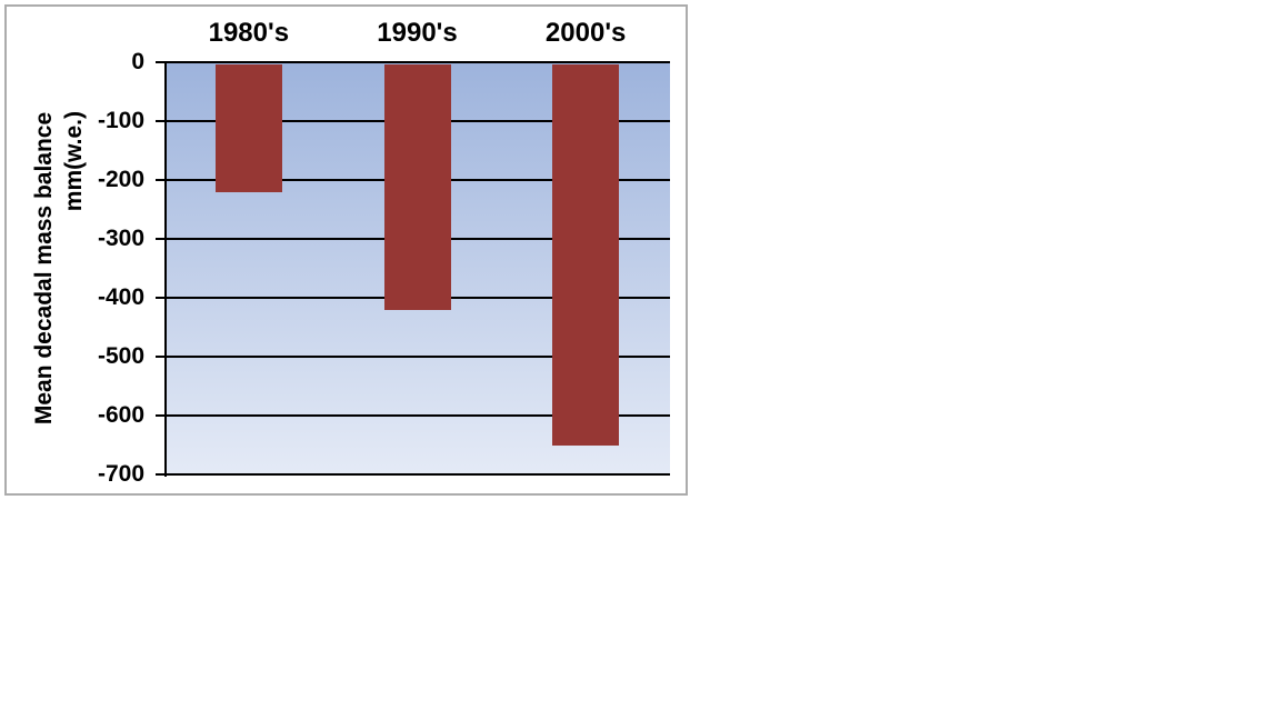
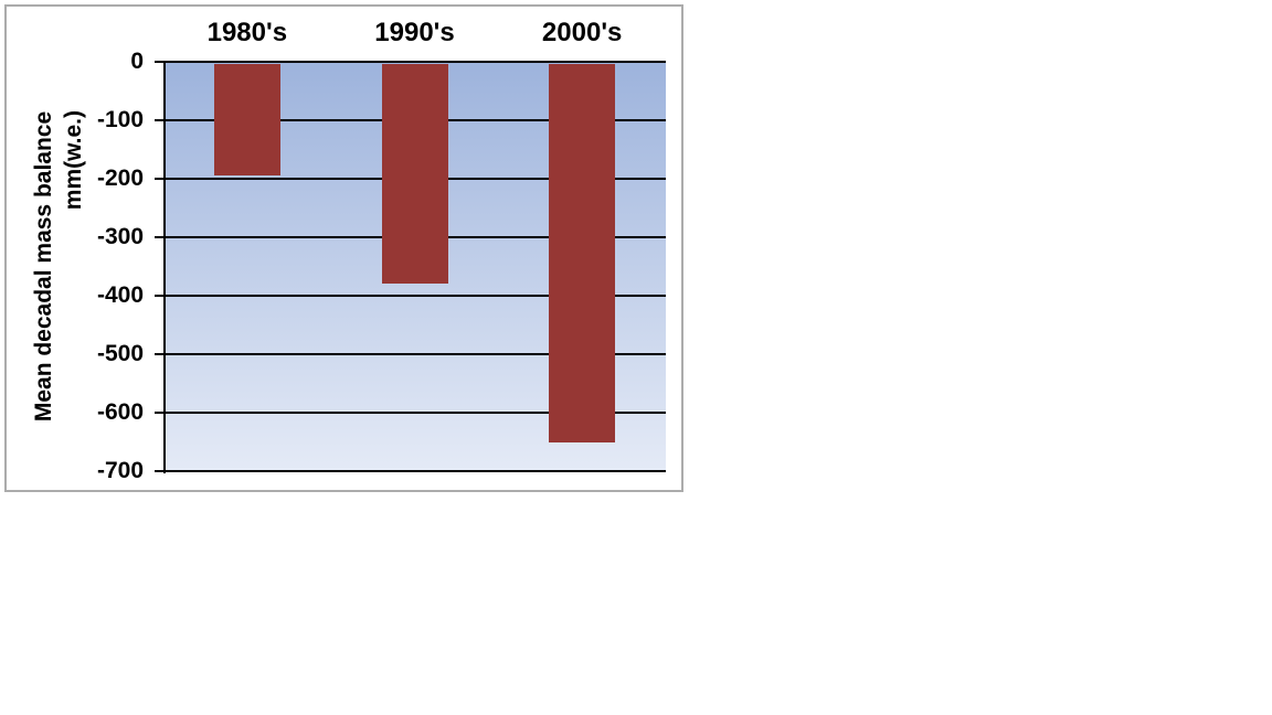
1980's: -220 -> -200
1990's: -420 -> -380
